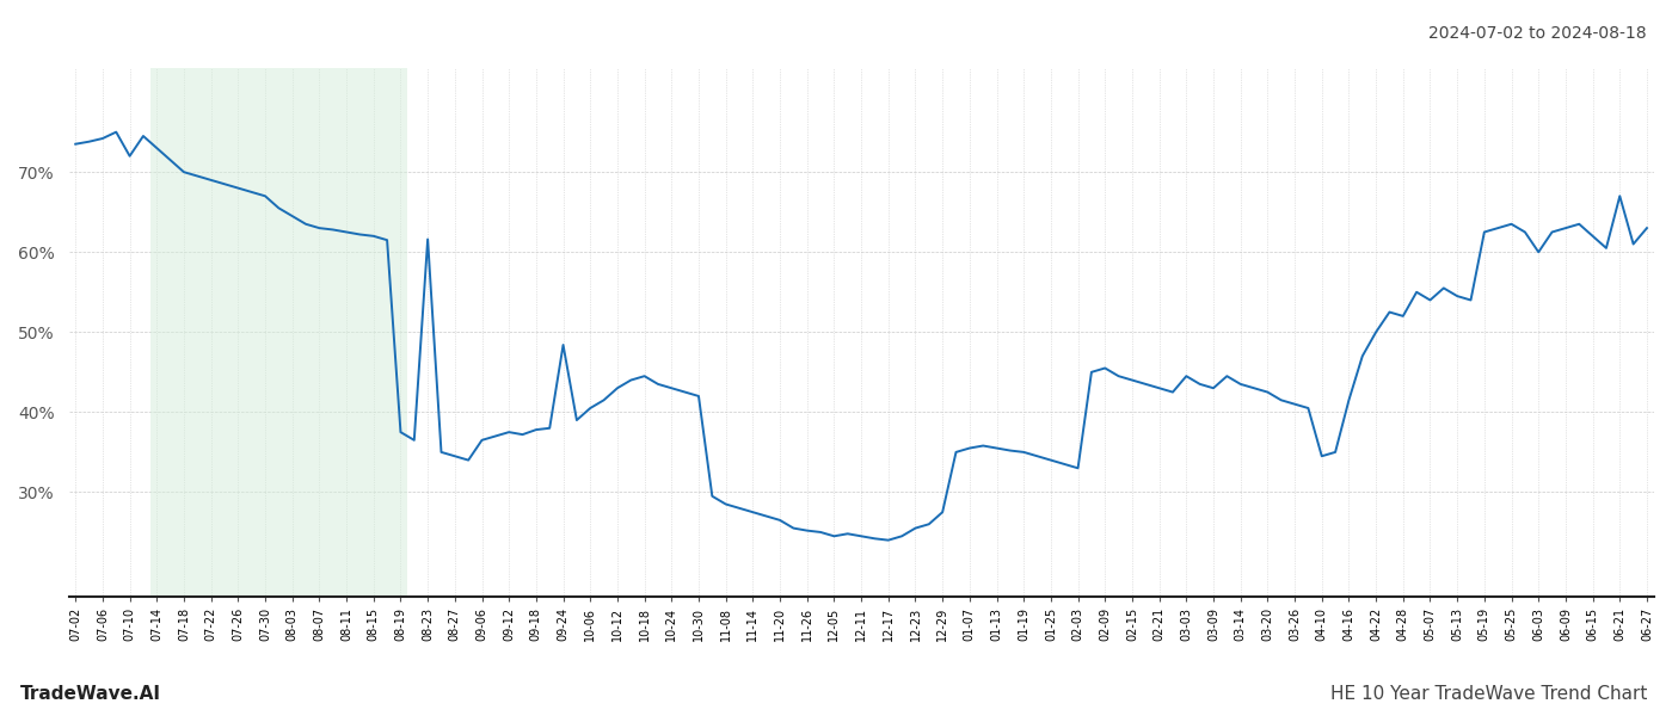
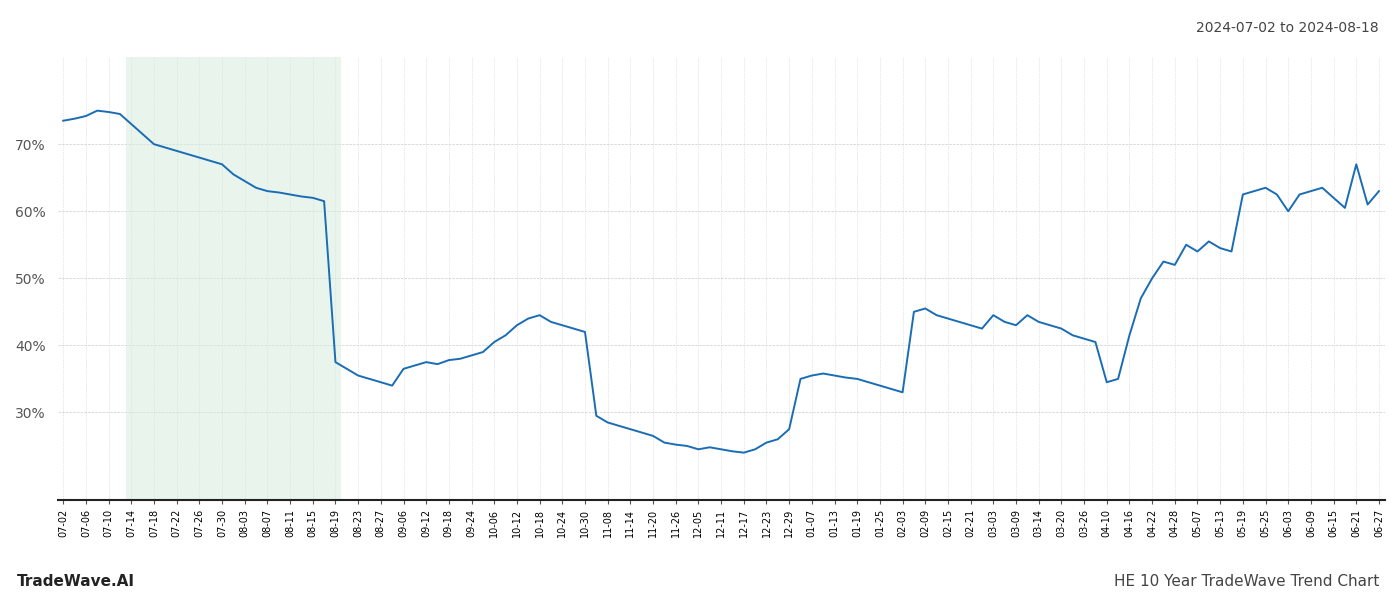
07-10: 72.0% -> 74.8%
08-23: 61.6% -> 35.5%
09-24: 48.4% -> 38.5%
